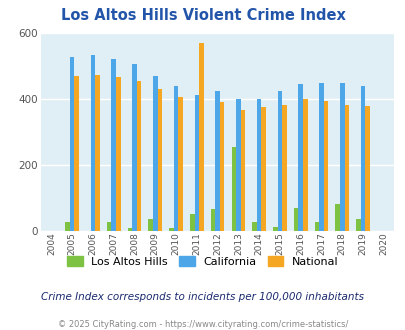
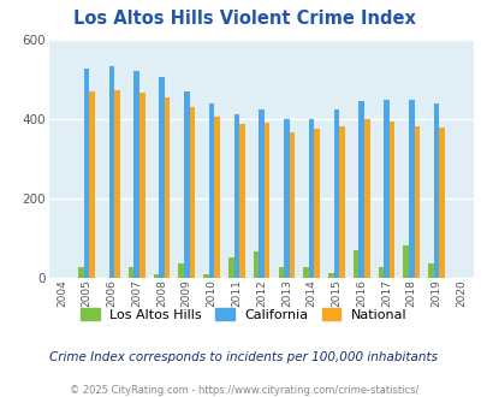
National/2011: 570 -> 388
Los Altos Hills/2013: 255 -> 28
